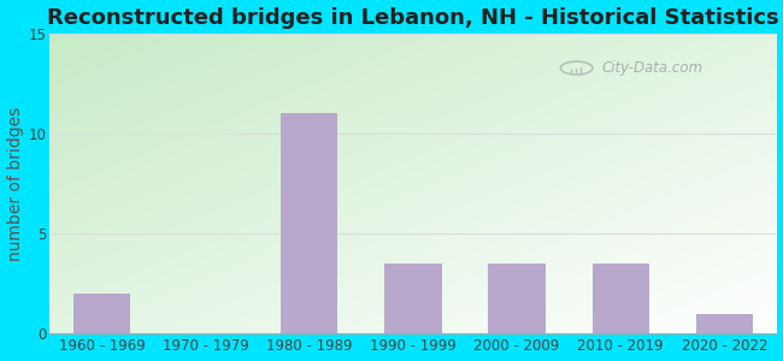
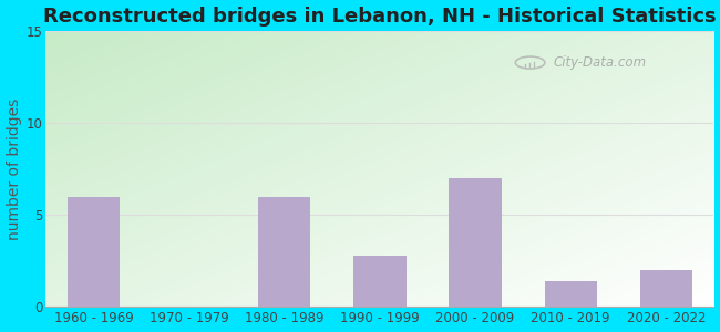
1960 - 1969: 2.0 -> 6.0
1980 - 1989: 11.0 -> 6.0
1990 - 1999: 3.5 -> 2.8
2000 - 2009: 3.5 -> 7.0
2010 - 2019: 3.5 -> 1.4
2020 - 2022: 1.0 -> 2.0
